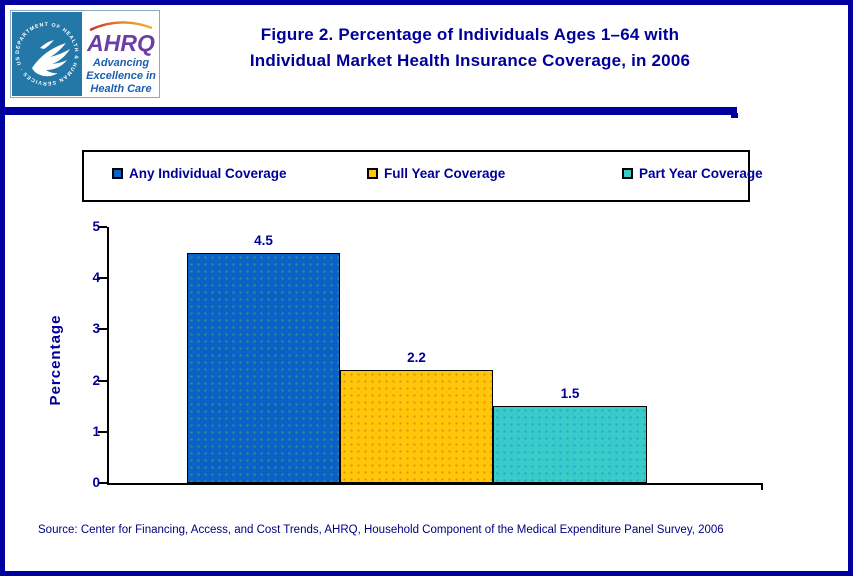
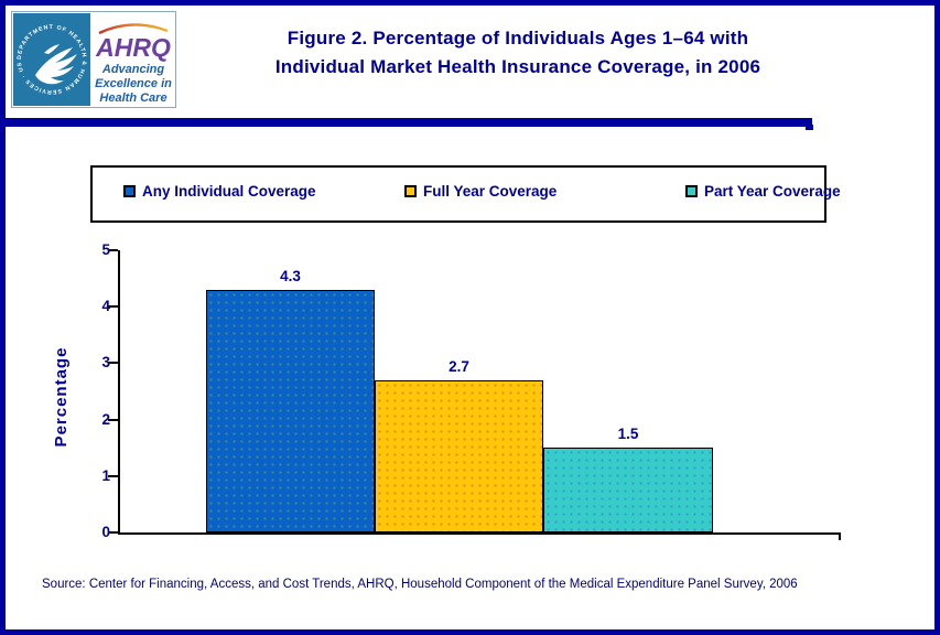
Any Individual Coverage: 4.5 -> 4.3
Full Year Coverage: 2.2 -> 2.7
